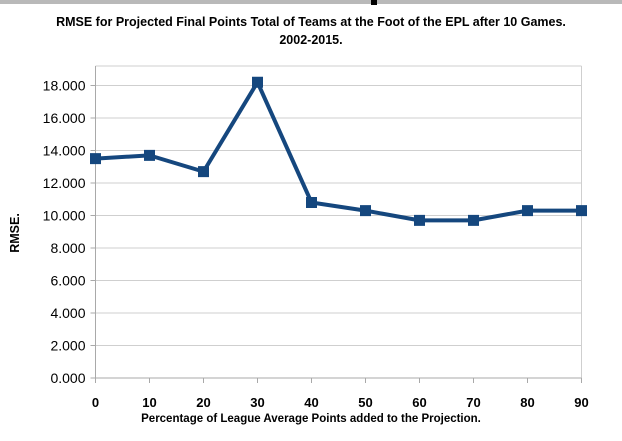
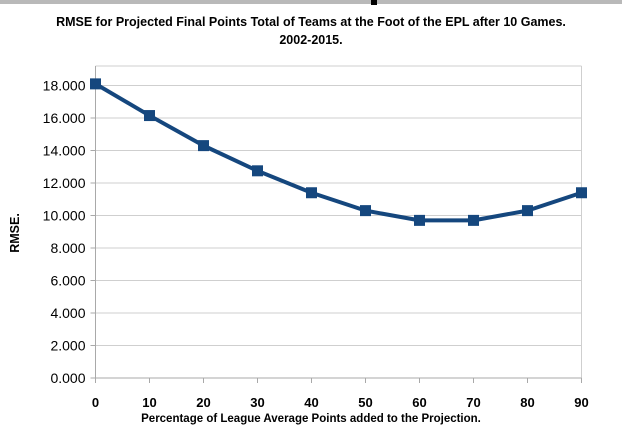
0: 13.5 -> 18.1
10: 13.7 -> 16.1
20: 12.7 -> 14.3
30: 18.2 -> 12.8
40: 10.8 -> 11.4
90: 10.3 -> 11.4
